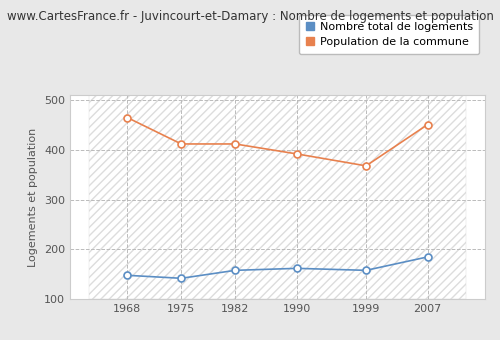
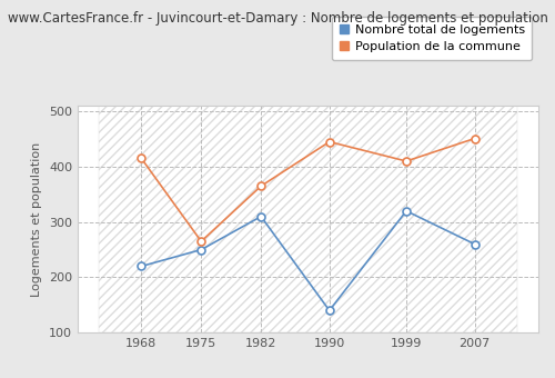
Nombre total de logements/1968: 148 -> 220
Population de la commune/1968: 465 -> 415
Nombre total de logements/1975: 142 -> 250
Population de la commune/1975: 412 -> 265
Nombre total de logements/1982: 158 -> 310
Population de la commune/1982: 412 -> 365
Nombre total de logements/1990: 162 -> 140
Population de la commune/1990: 392 -> 445
Nombre total de logements/1999: 158 -> 320
Population de la commune/1999: 368 -> 410
Nombre total de logements/2007: 185 -> 260
